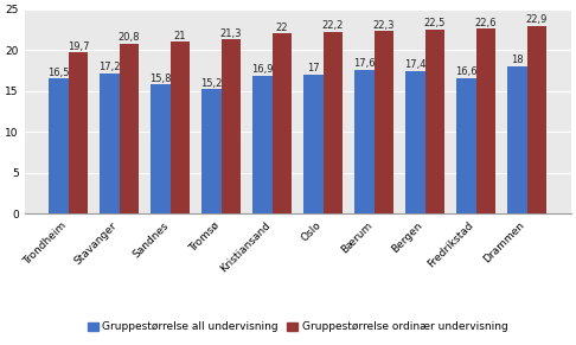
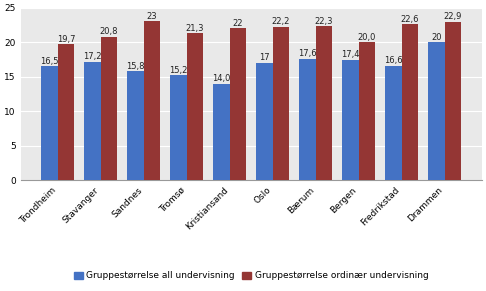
Gruppestørrelse ordinær undervisning/Sandnes: 21 -> 23
Gruppestørrelse all undervisning/Kristiansand: 16,9 -> 14,0
Gruppestørrelse ordinær undervisning/Bergen: 22,5 -> 20,0
Gruppestørrelse all undervisning/Drammen: 18 -> 20
